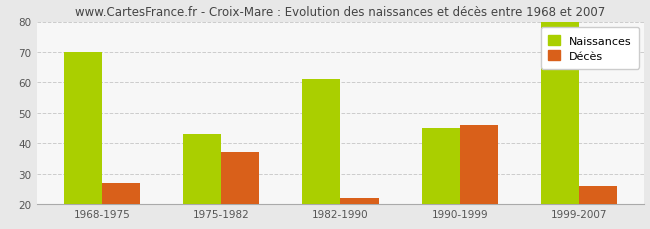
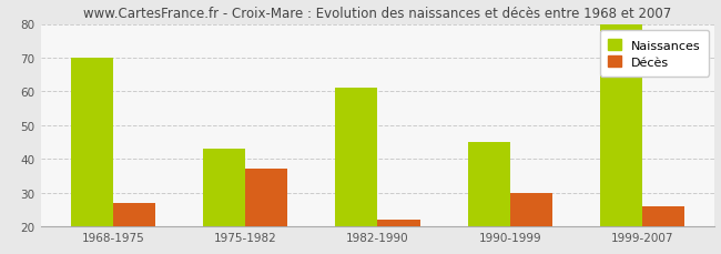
Décès/1990-1999: 46 -> 30
